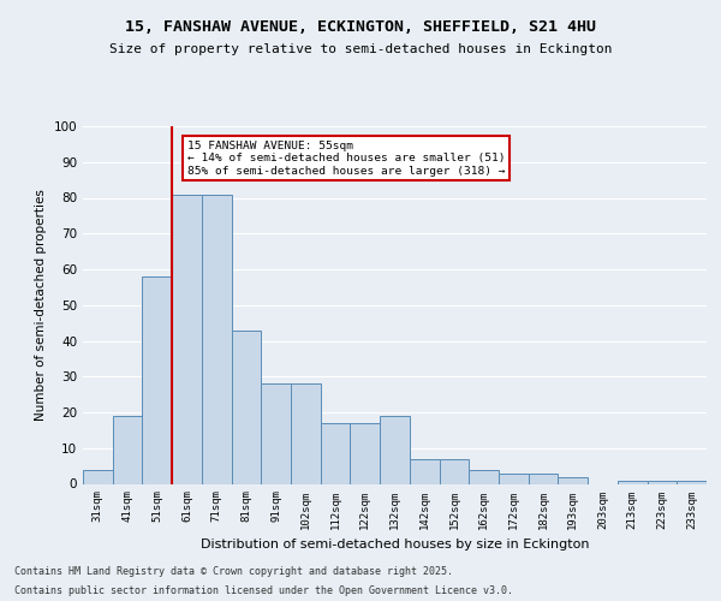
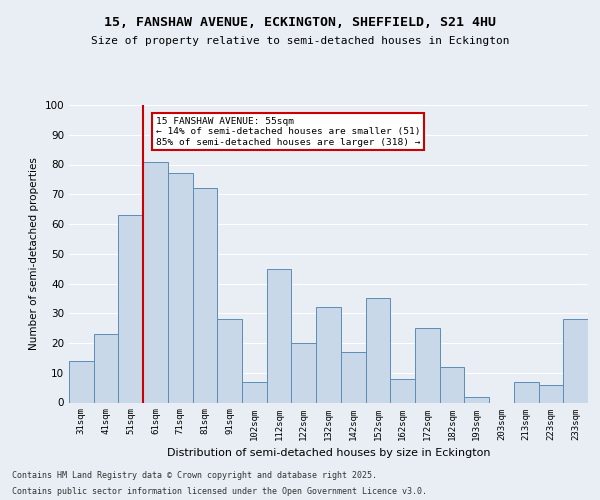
31sqm: 4 -> 14
41sqm: 19 -> 23
51sqm: 58 -> 63
71sqm: 81 -> 77
81sqm: 43 -> 72
102sqm: 28 -> 7
112sqm: 17 -> 45
122sqm: 17 -> 20
132sqm: 19 -> 32
142sqm: 7 -> 17
152sqm: 7 -> 35
162sqm: 4 -> 8
172sqm: 3 -> 25
182sqm: 3 -> 12
213sqm: 1 -> 7
223sqm: 1 -> 6
233sqm: 1 -> 28
